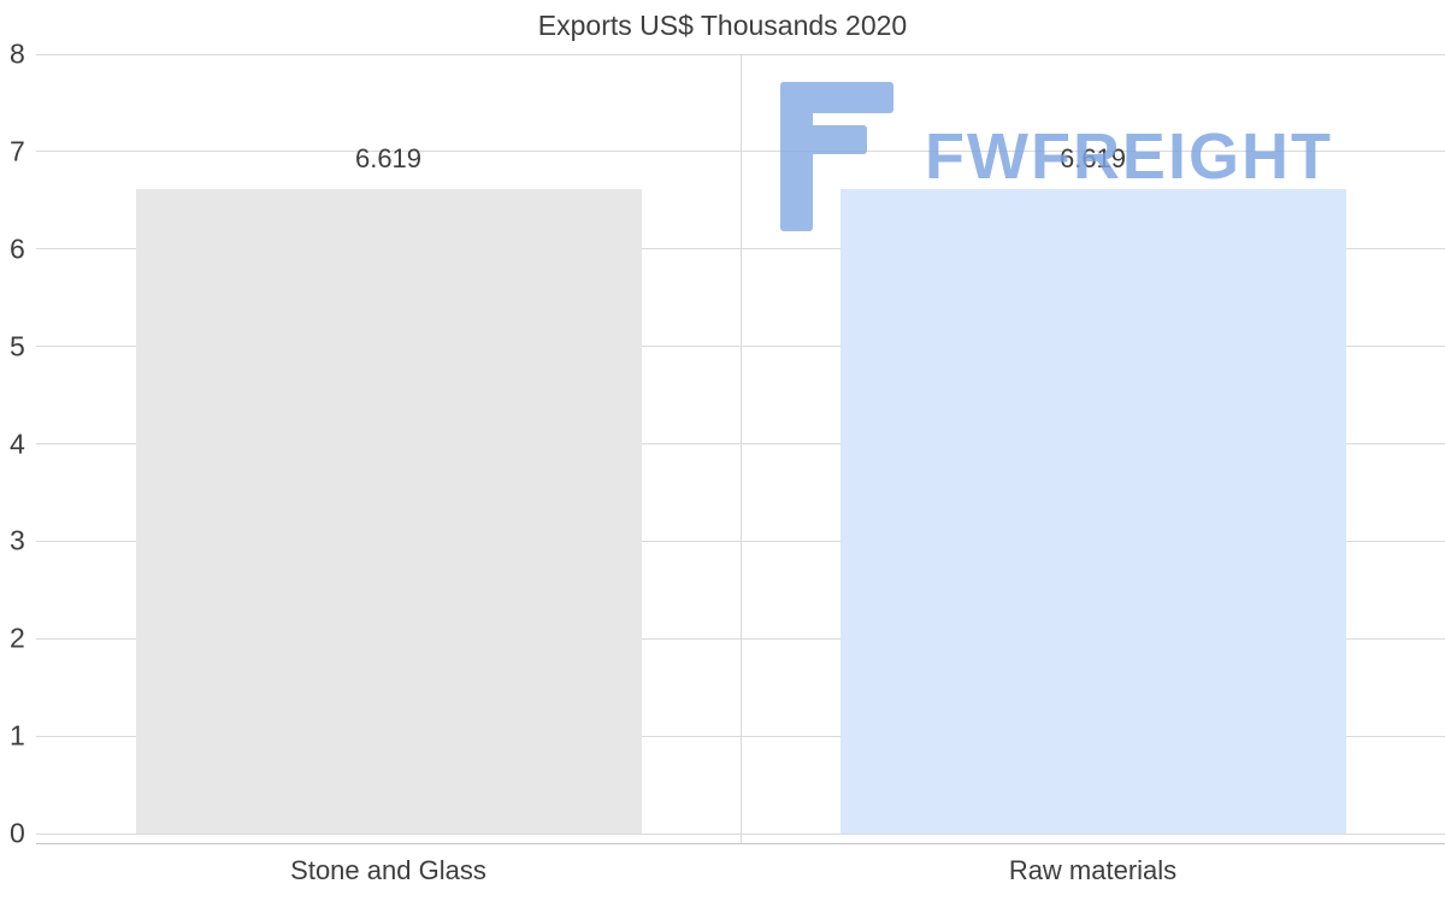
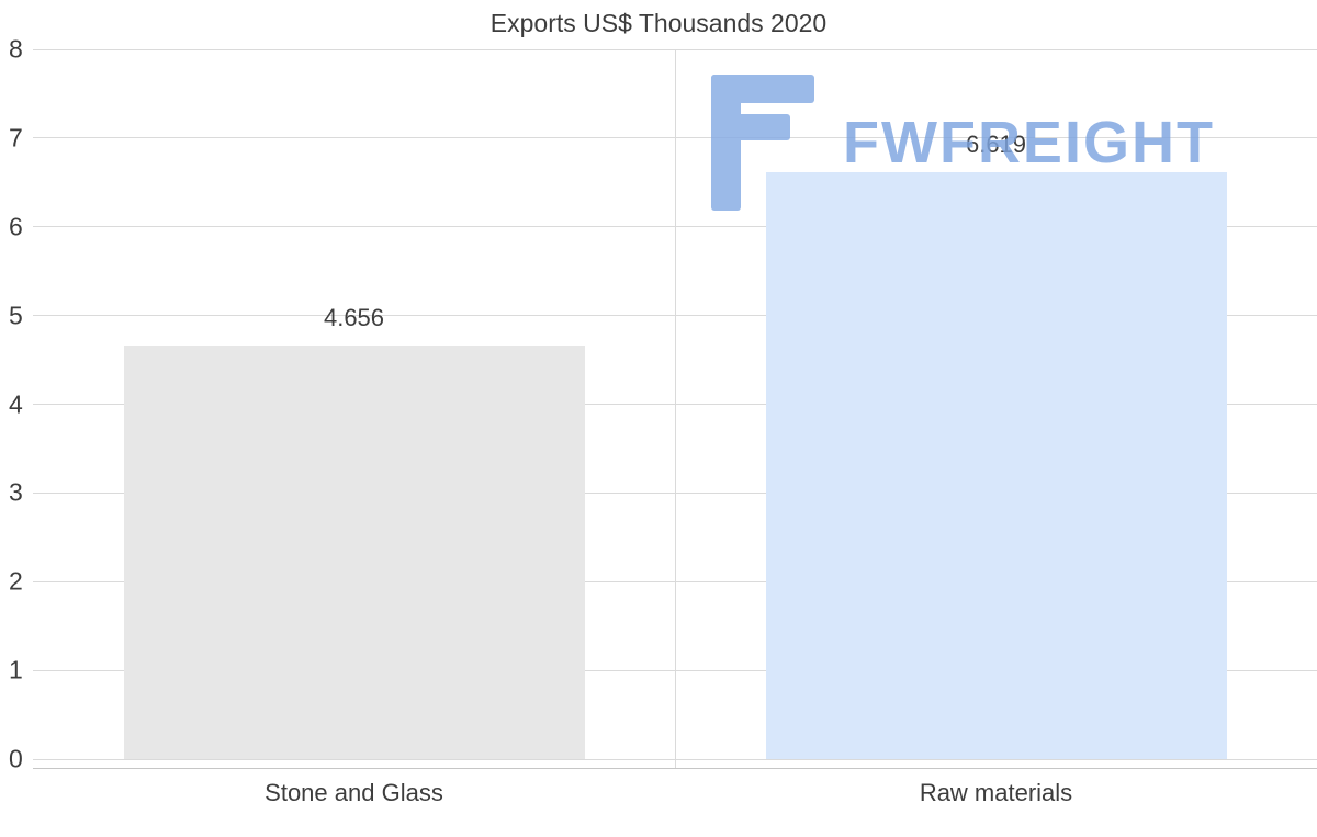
Stone and Glass: 6.619 -> 4.656
